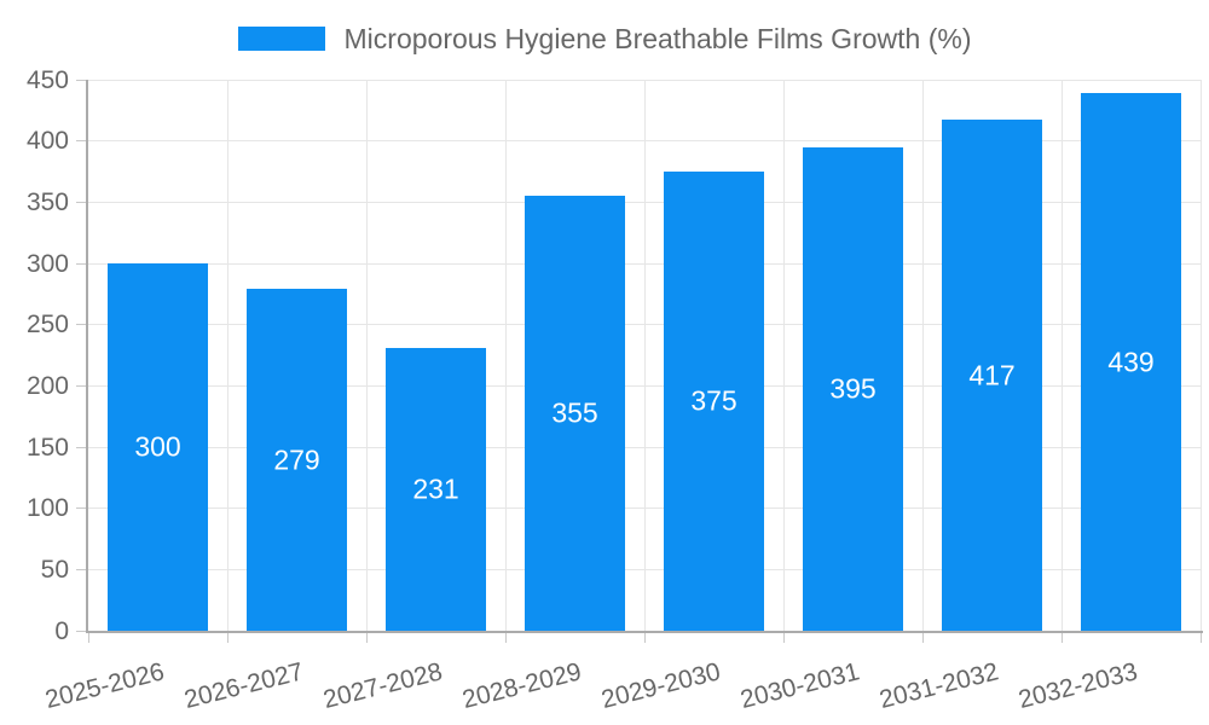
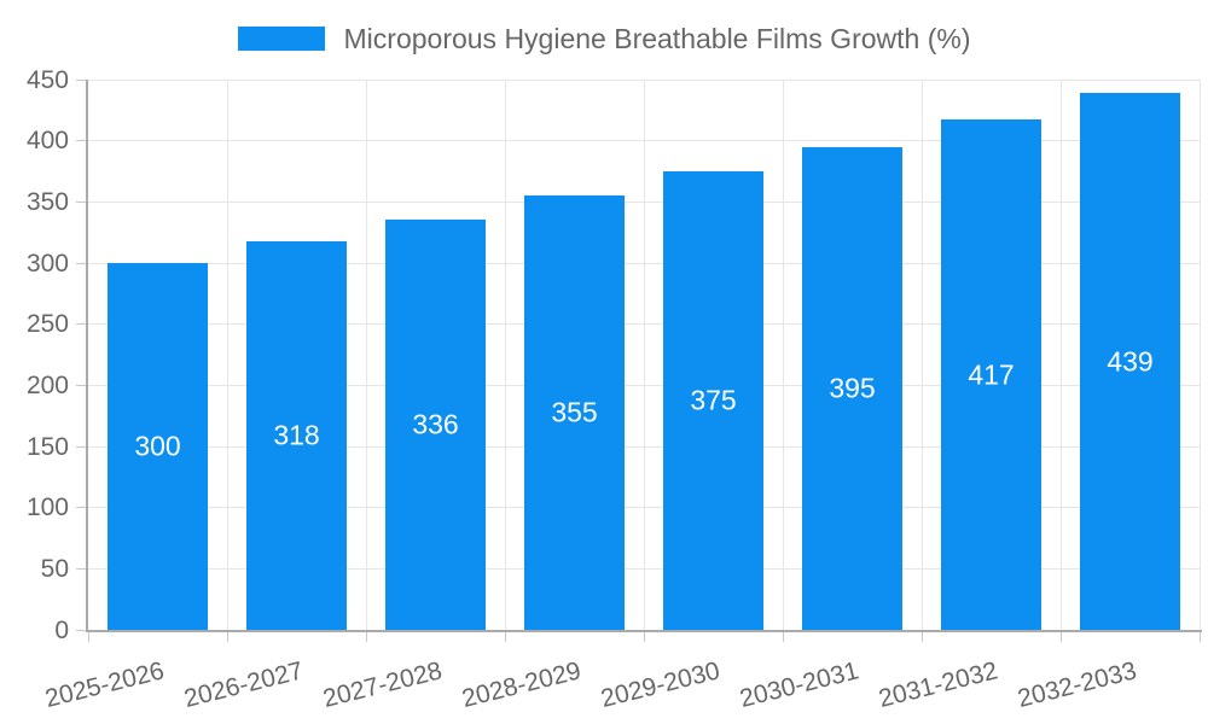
2026-2027: 279 -> 318
2027-2028: 231 -> 336
